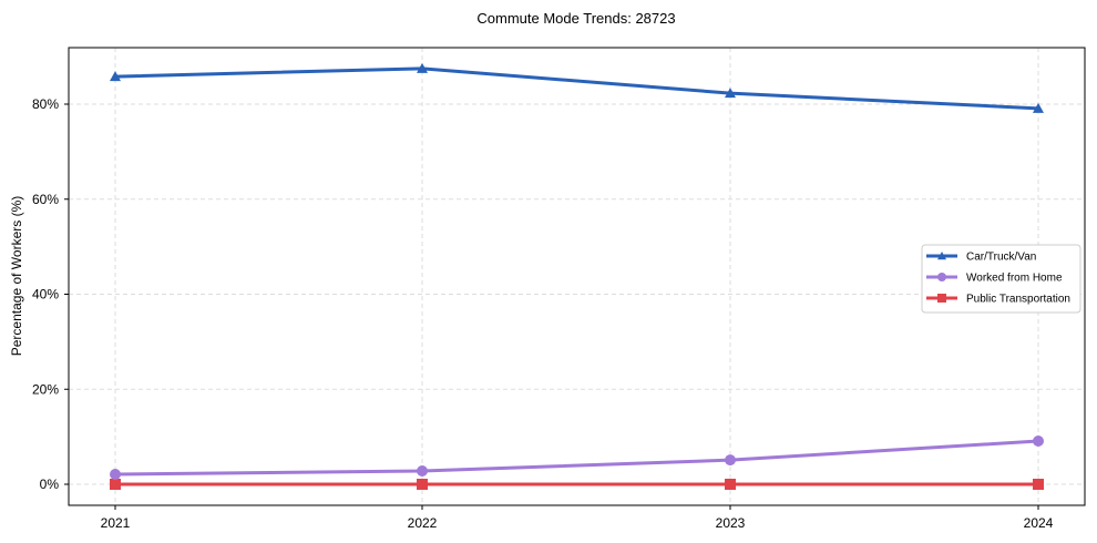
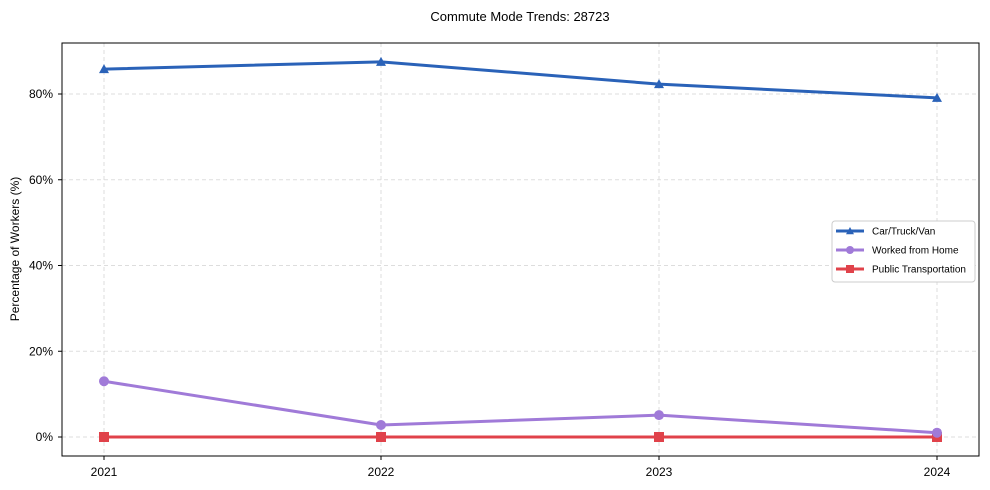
Worked from Home/2021: 2% -> 13%
Worked from Home/2024: 9% -> 1%
